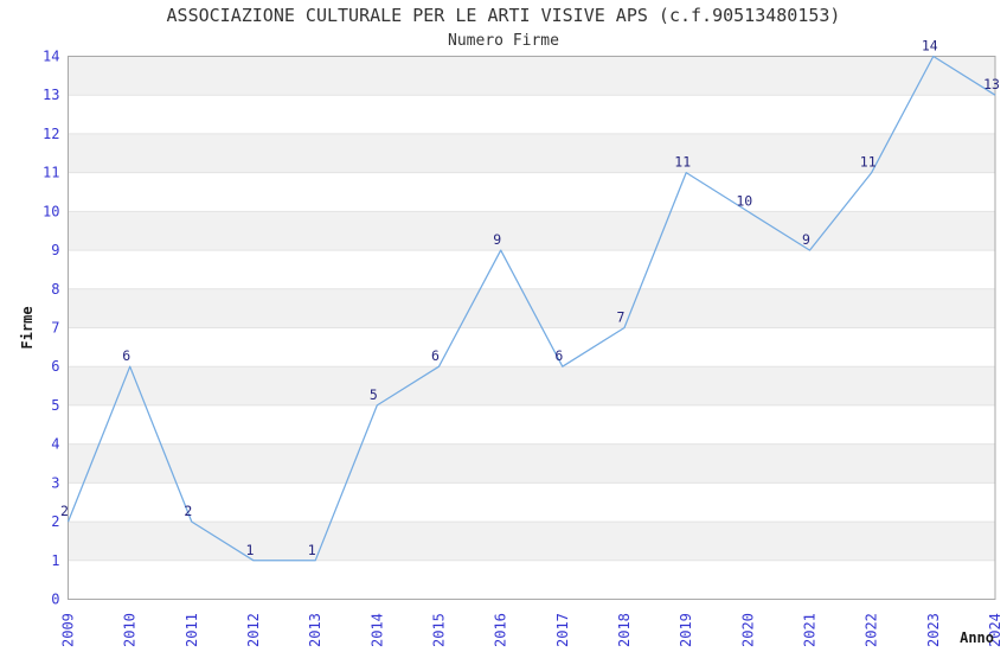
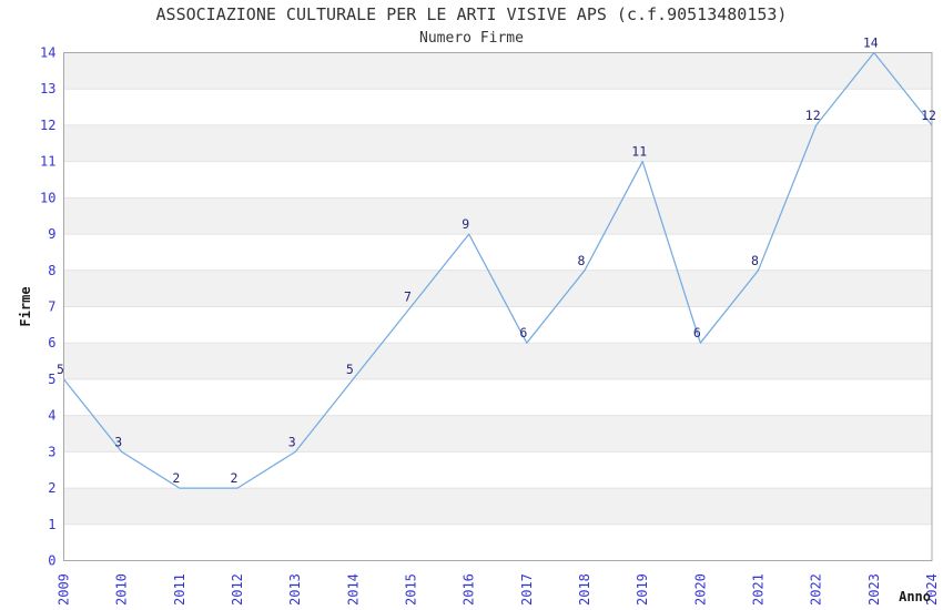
2009: 2 -> 5
2010: 6 -> 3
2012: 1 -> 2
2013: 1 -> 3
2015: 6 -> 7
2018: 7 -> 8
2020: 10 -> 6
2021: 9 -> 8
2022: 11 -> 12
2024: 13 -> 12
